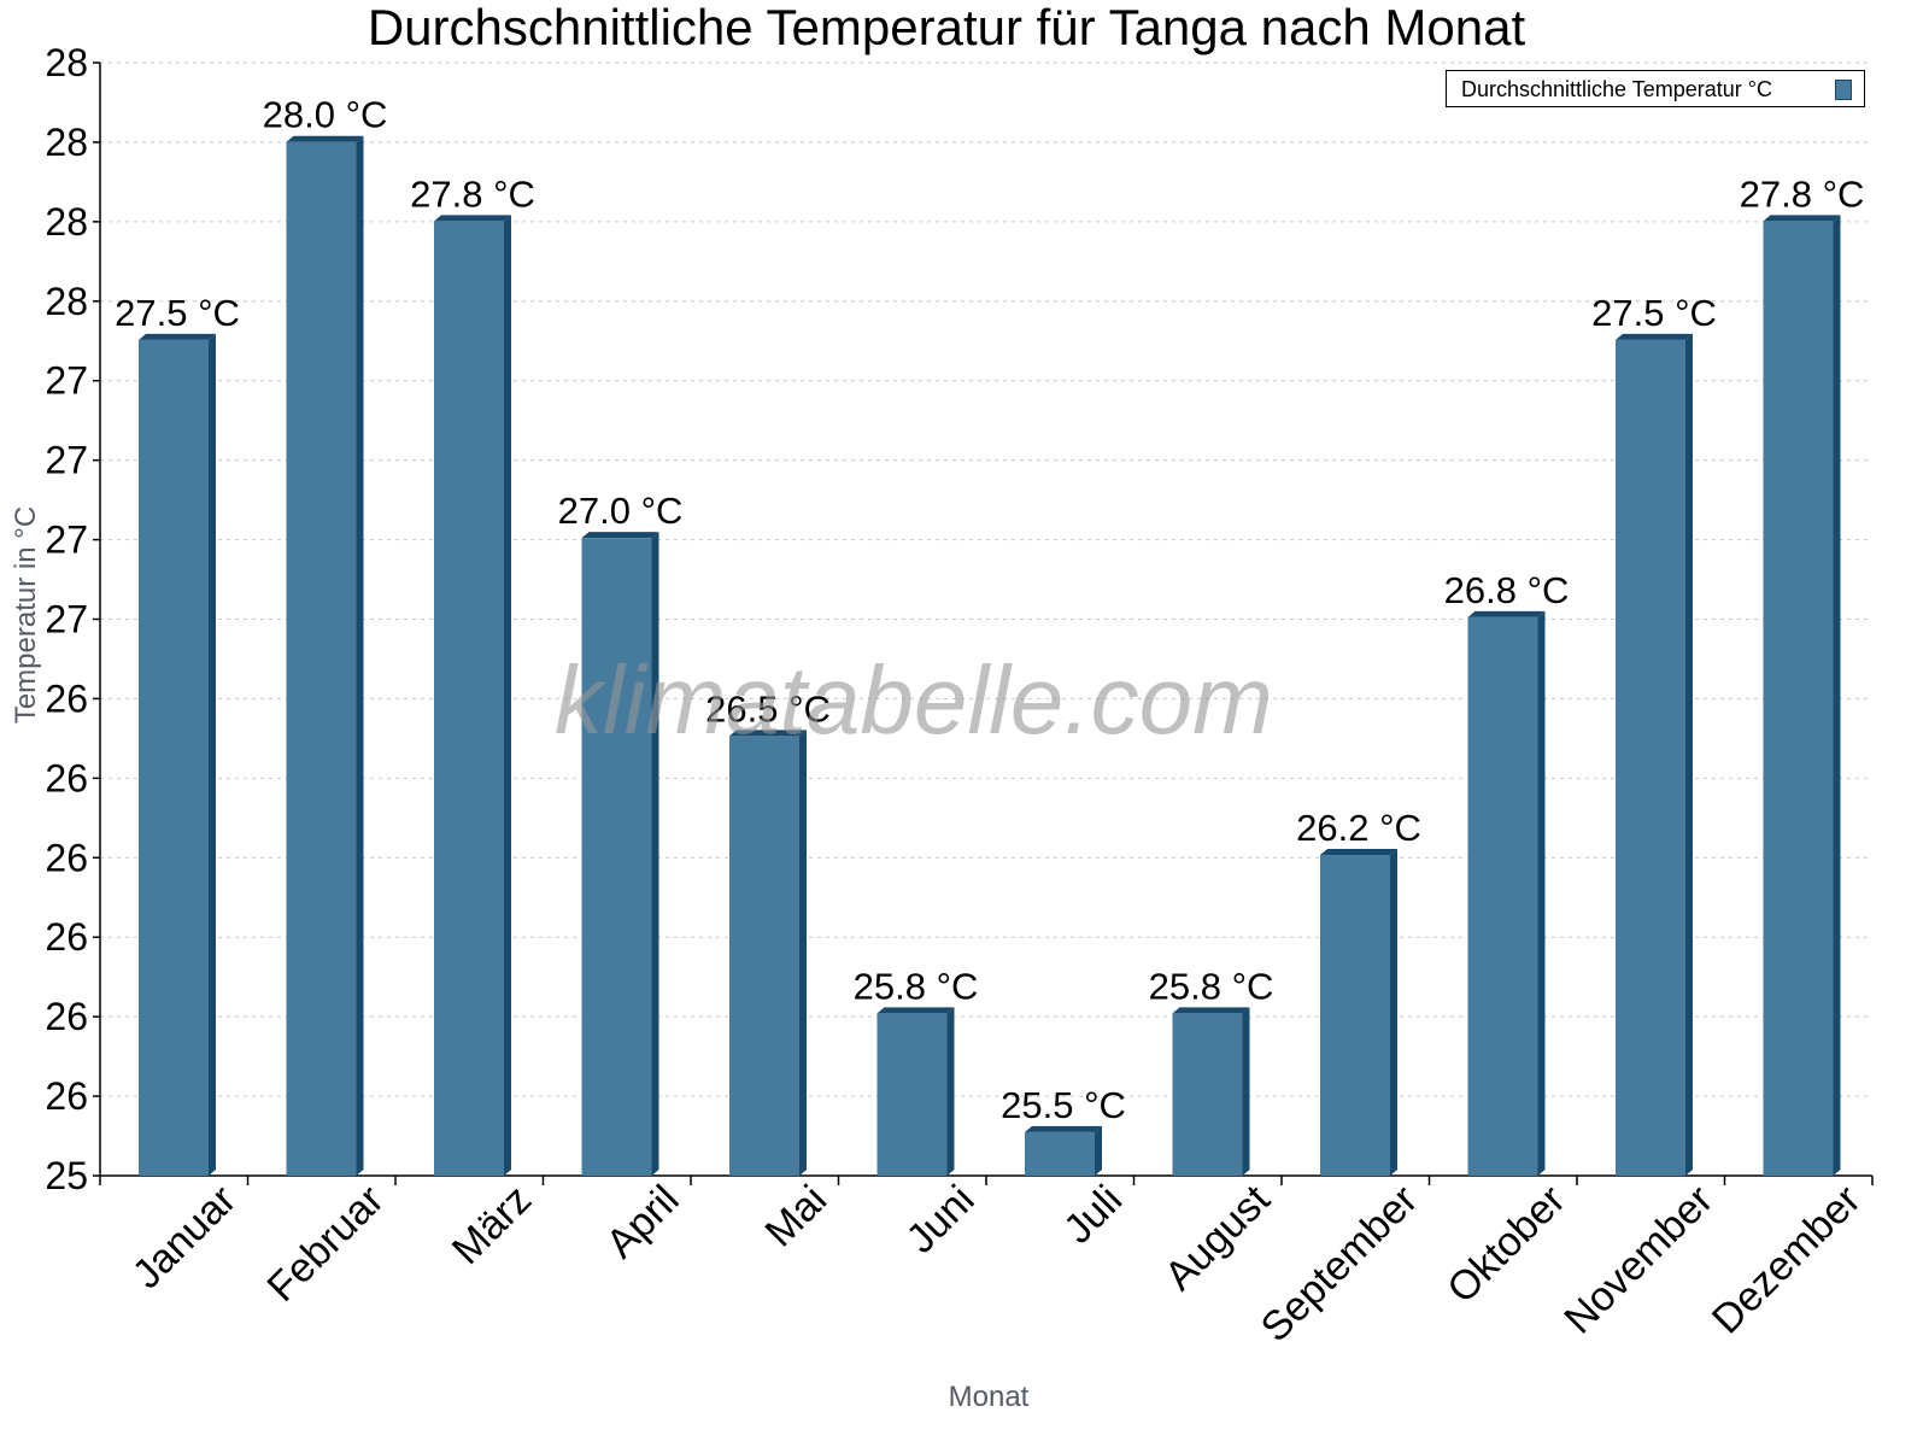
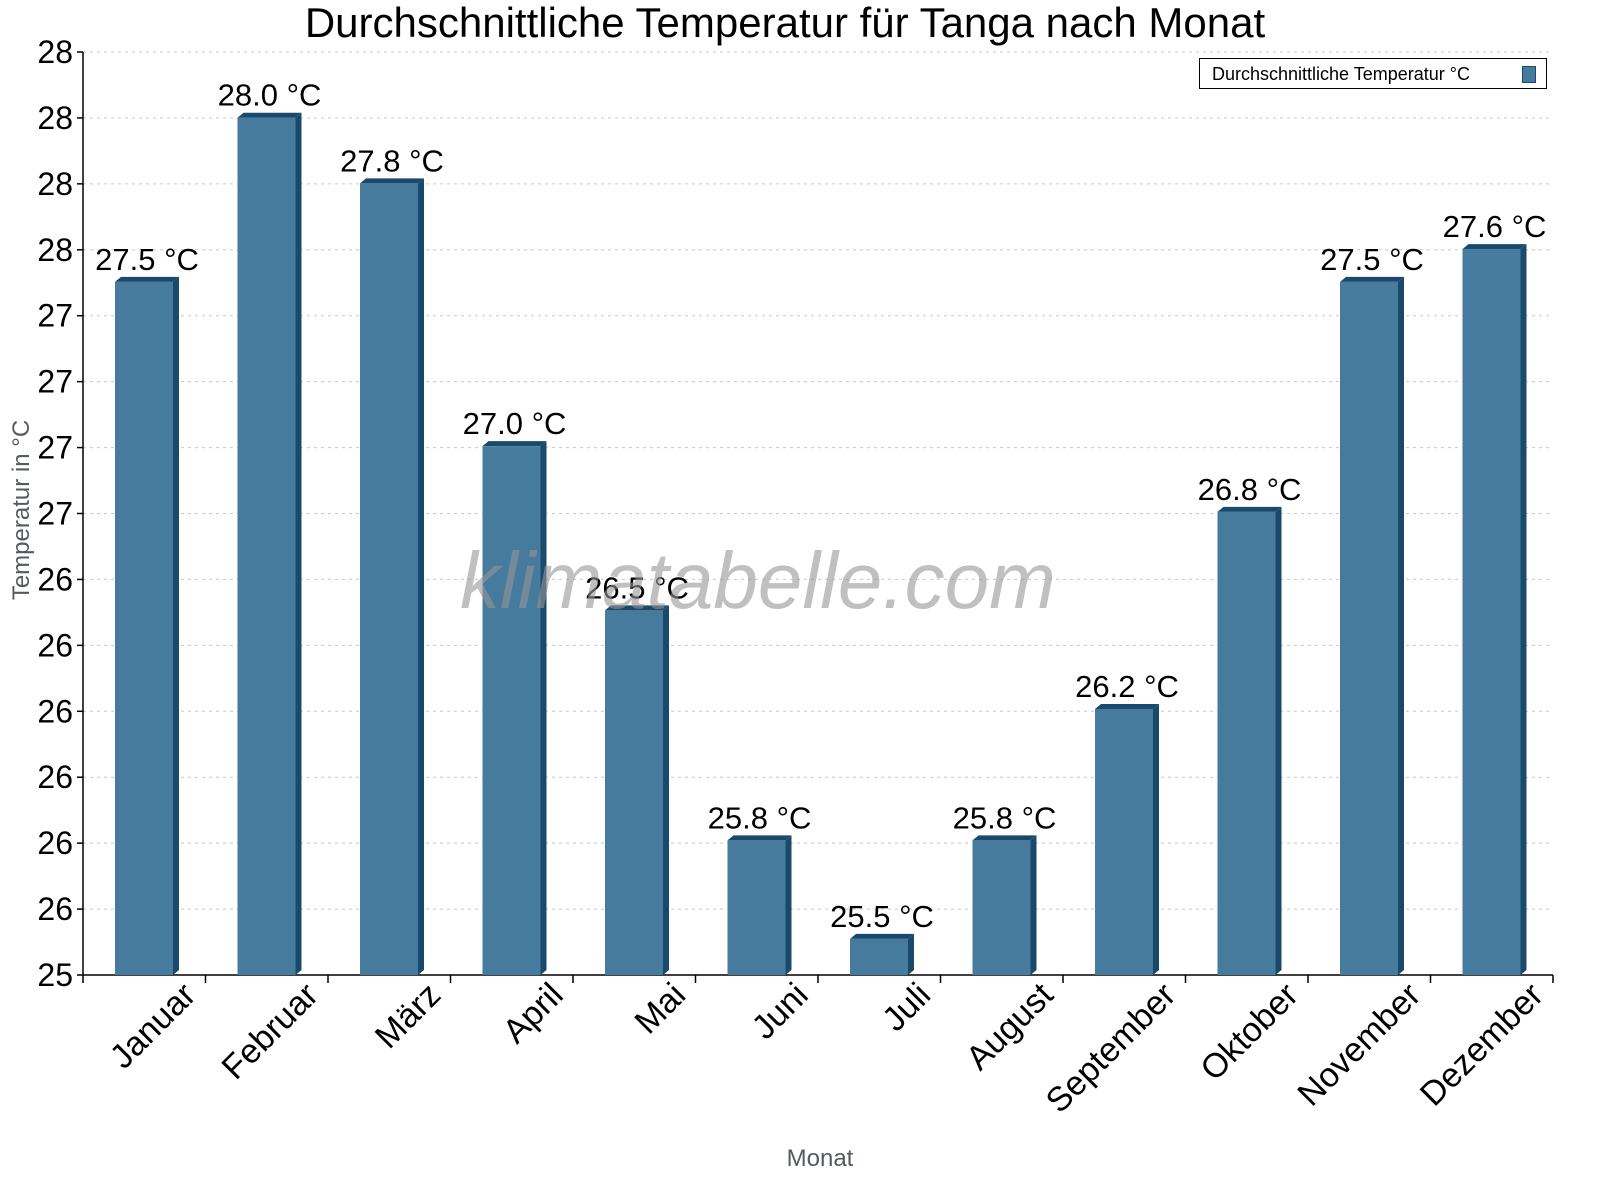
Dezember: 27.8 -> 27.6
